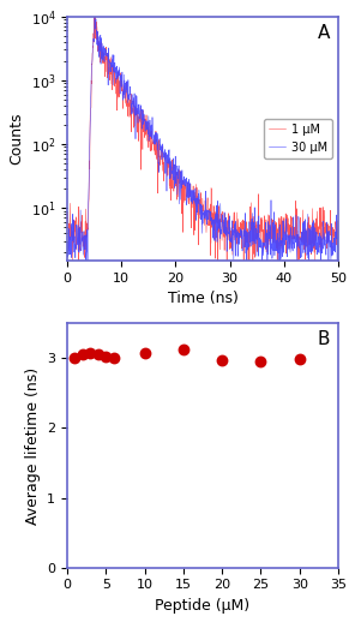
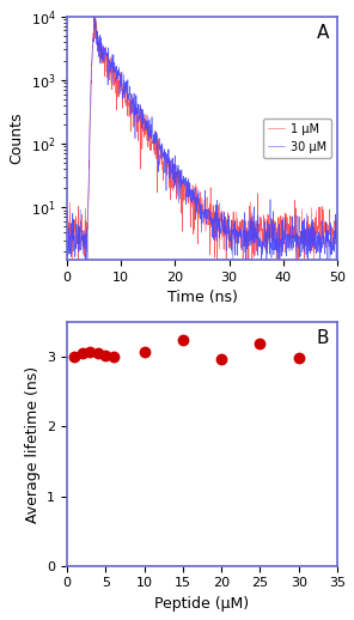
15: 3.12 -> 3.24
25: 2.95 -> 3.20
